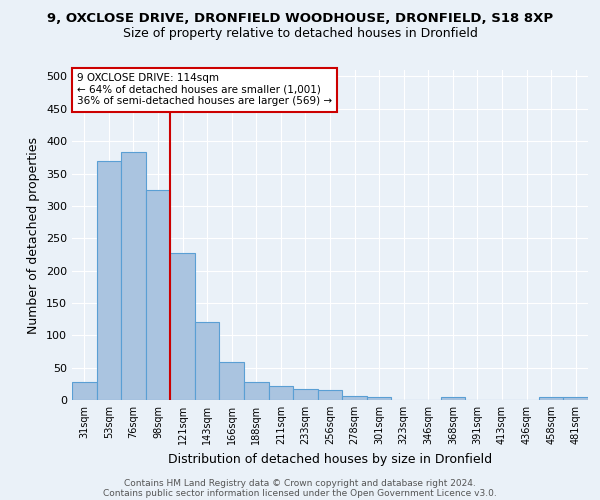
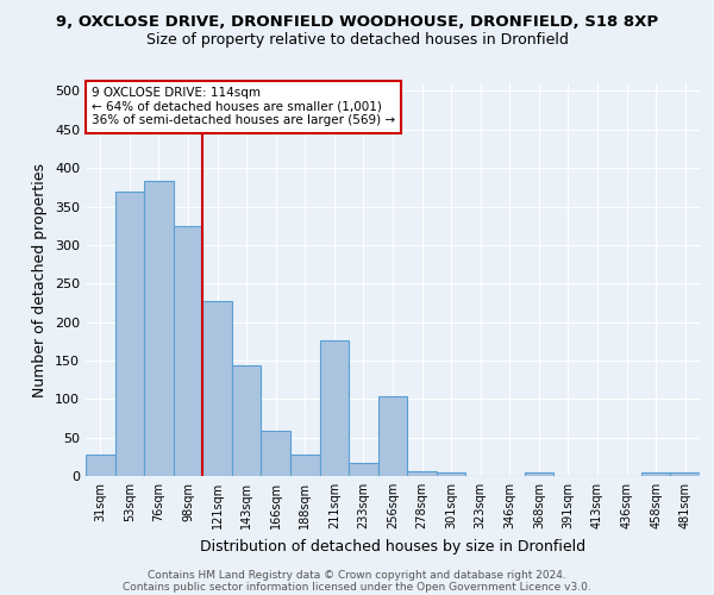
143sqm: 121 -> 144
211sqm: 22 -> 176
256sqm: 16 -> 104
